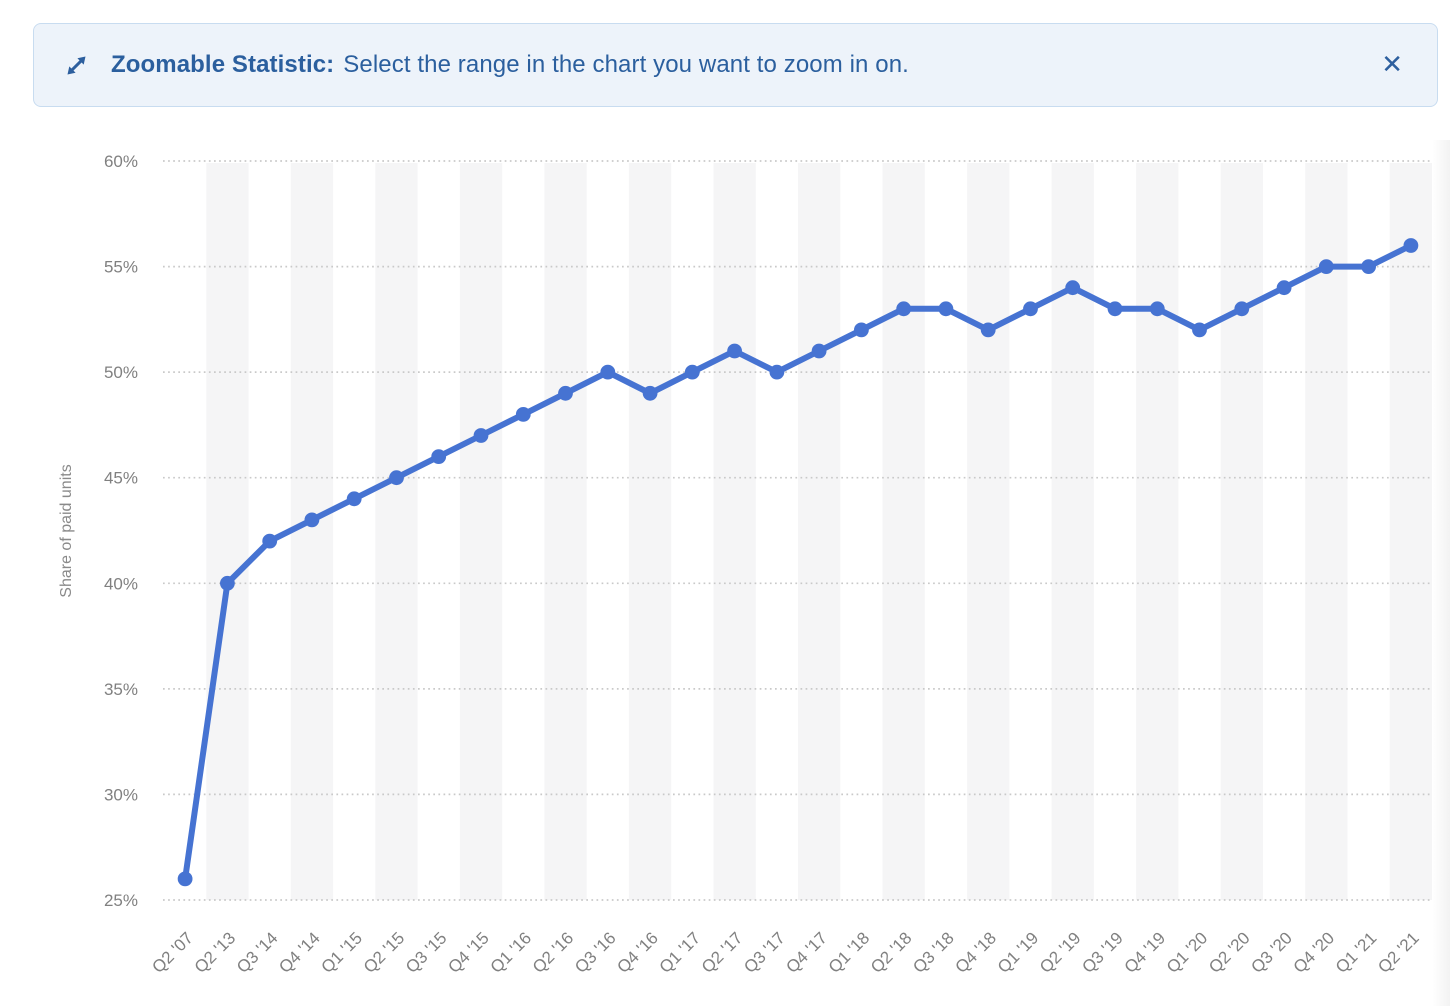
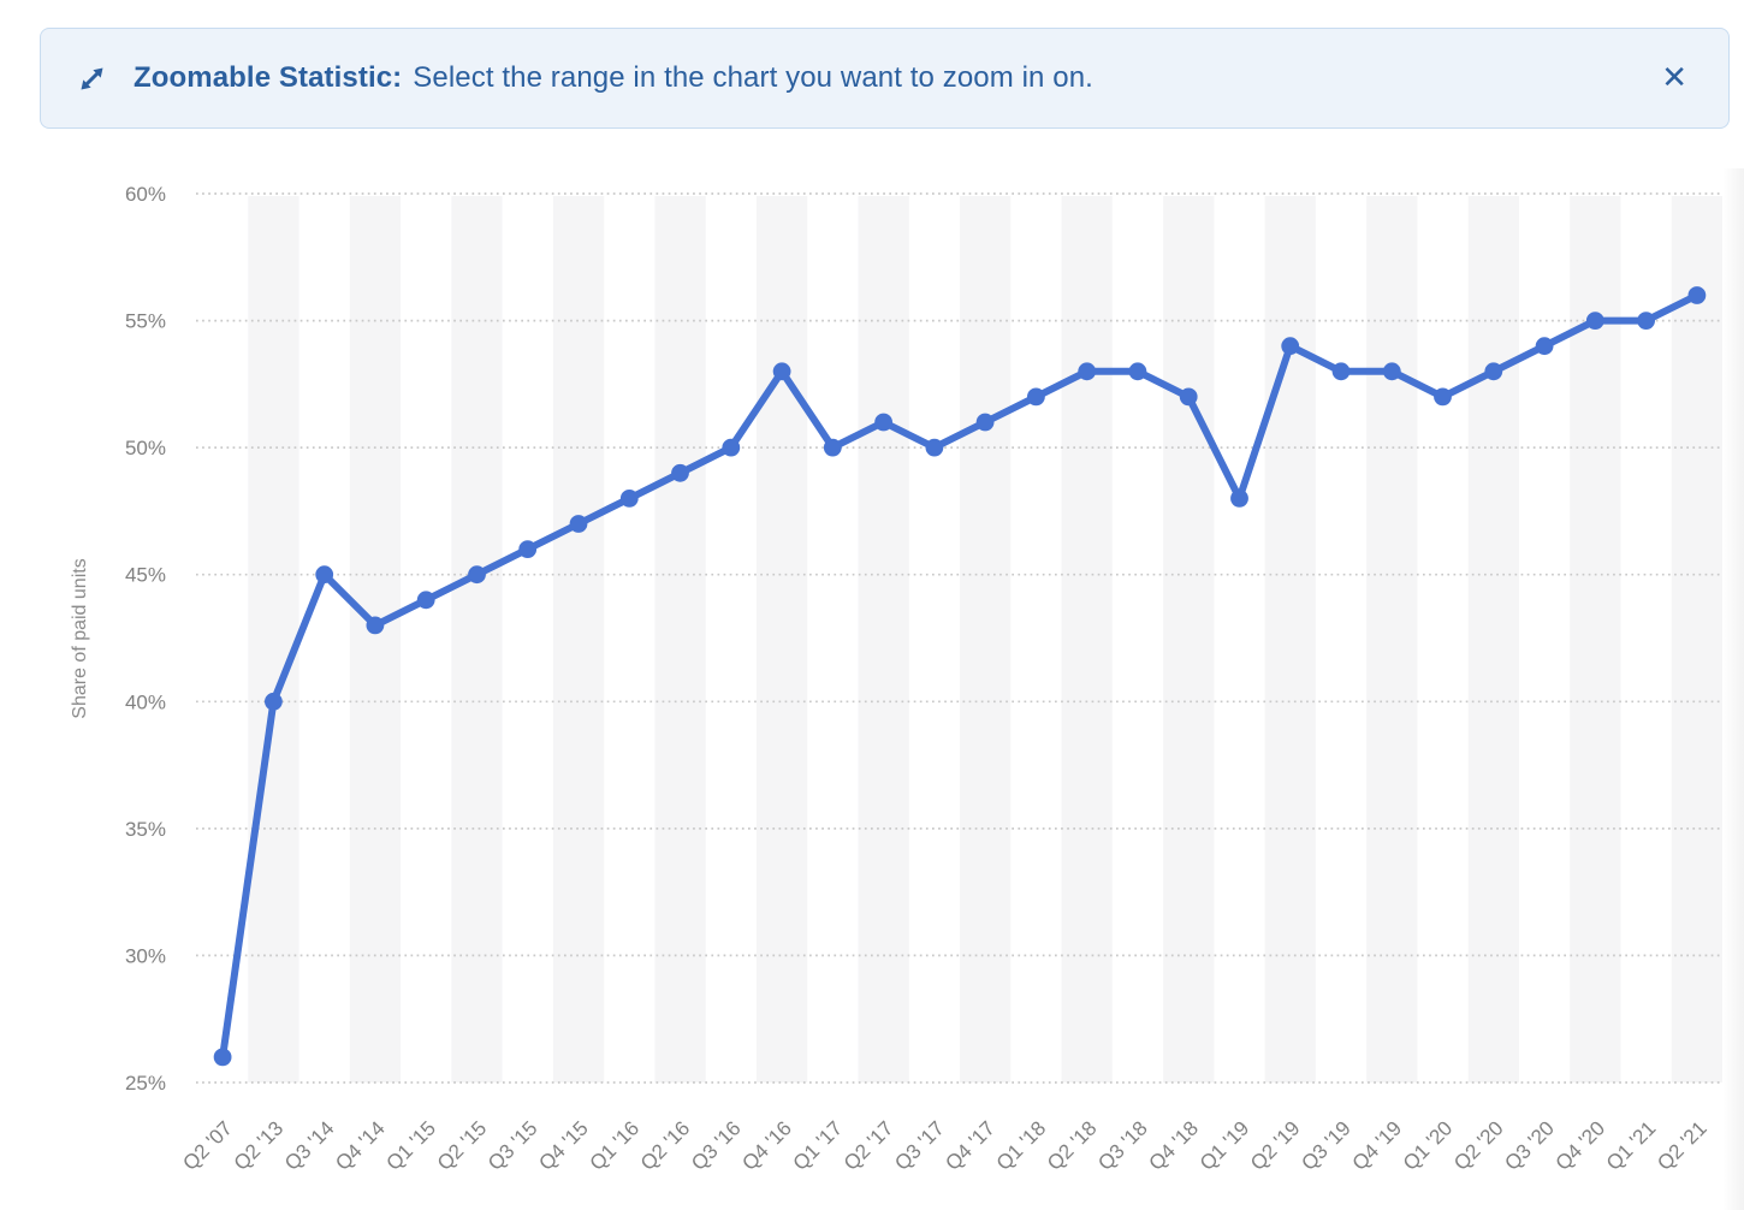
Q3 '14: 42% -> 45%
Q4 '16: 49% -> 53%
Q1 '19: 53% -> 48%
